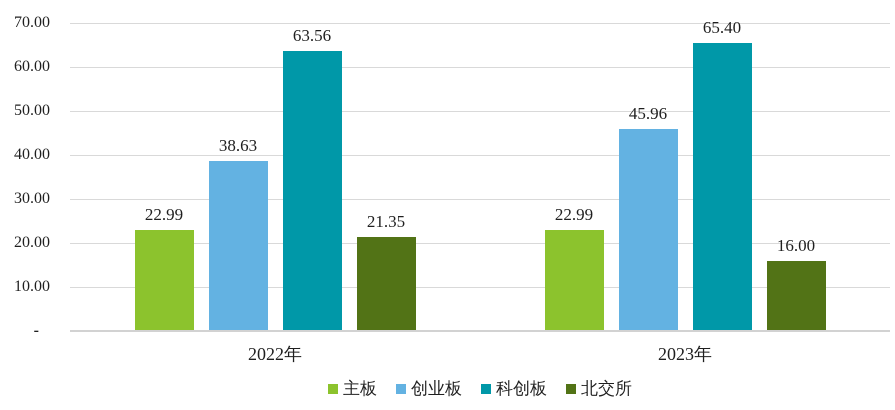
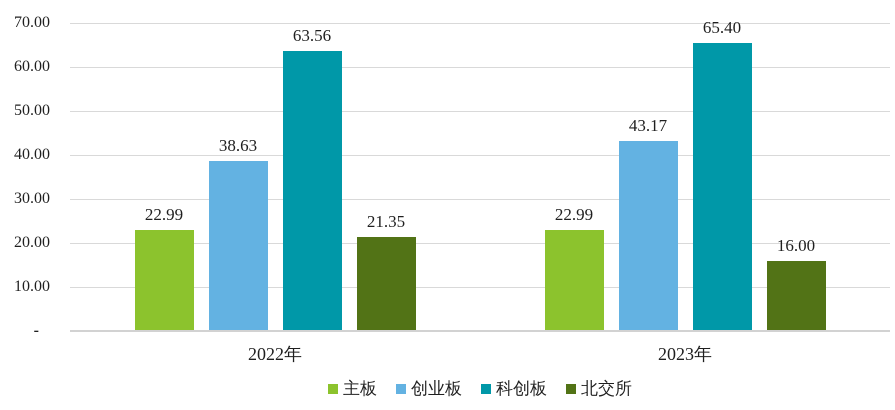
创业板/2023年: 45.96 -> 43.17
